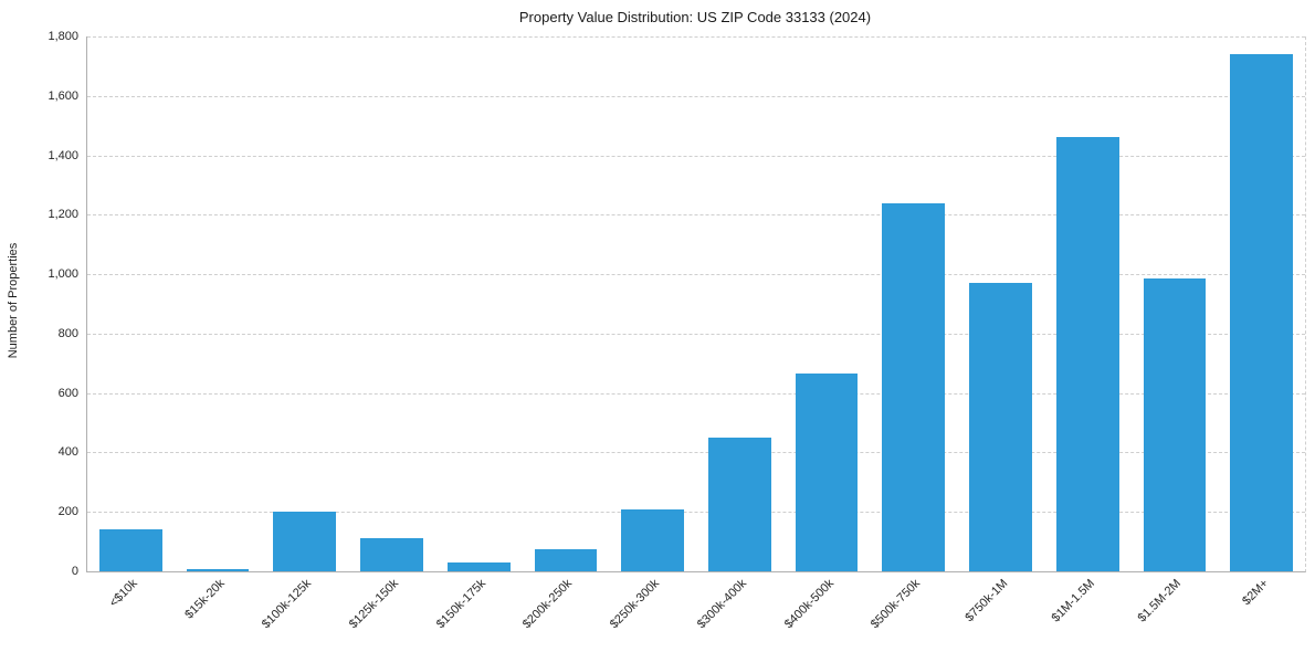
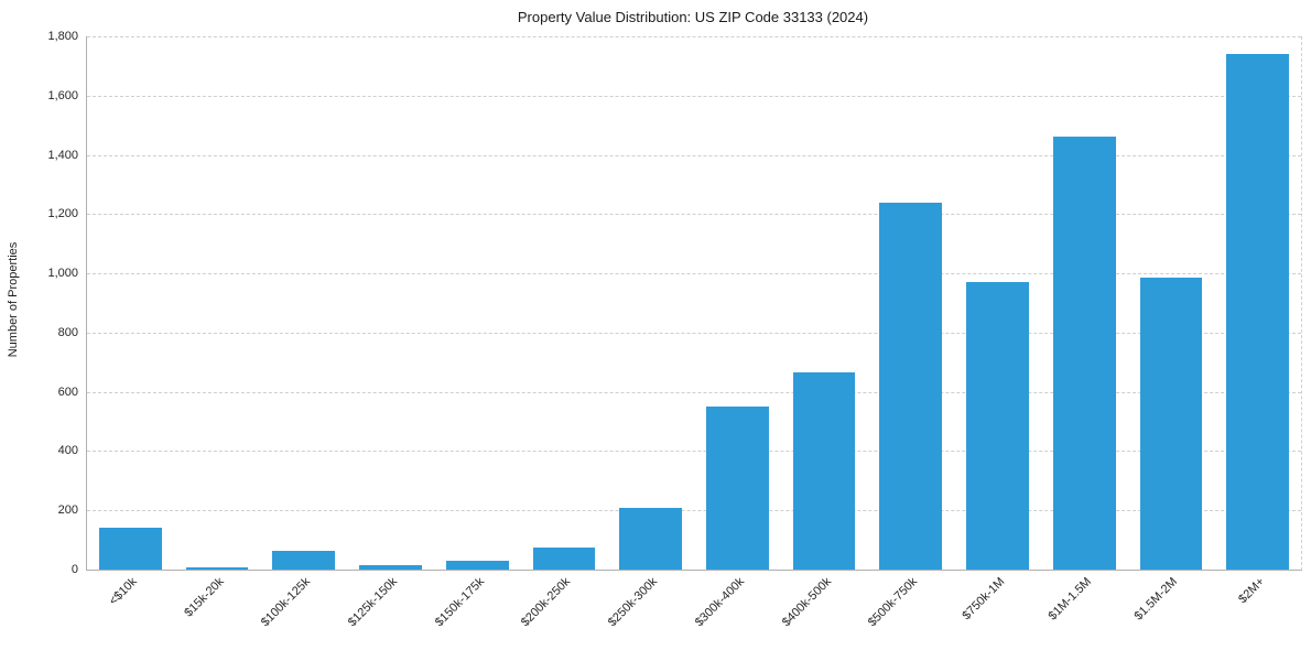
$100k-125k: 200 -> 60
$125k-150k: 110 -> 20
$300k-400k: 450 -> 550
